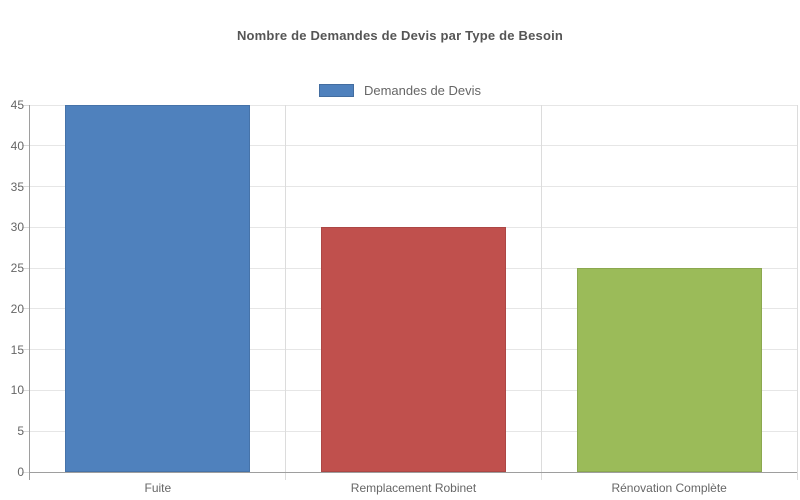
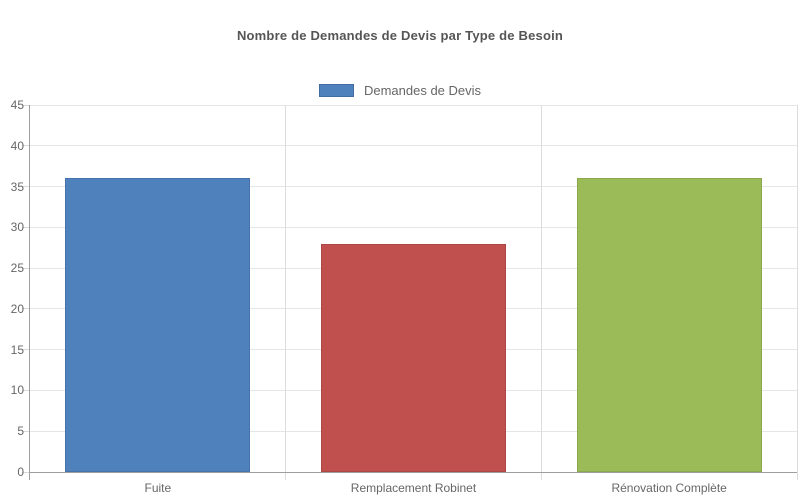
Fuite: 45 -> 36
Remplacement Robinet: 30 -> 28
Rénovation Complète: 25 -> 36
